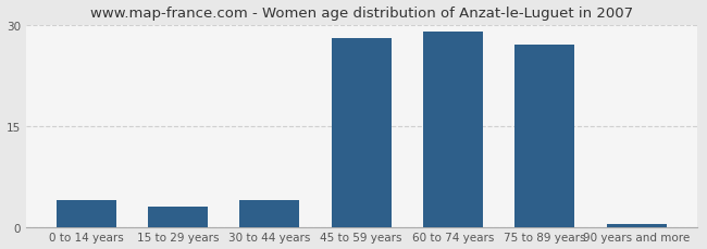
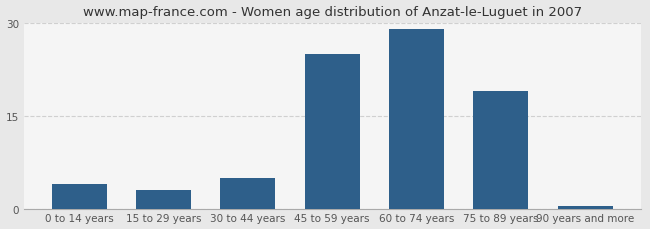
30 to 44 years: 4.0 -> 5.0
45 to 59 years: 28.0 -> 25.0
75 to 89 years: 27.0 -> 19.0
